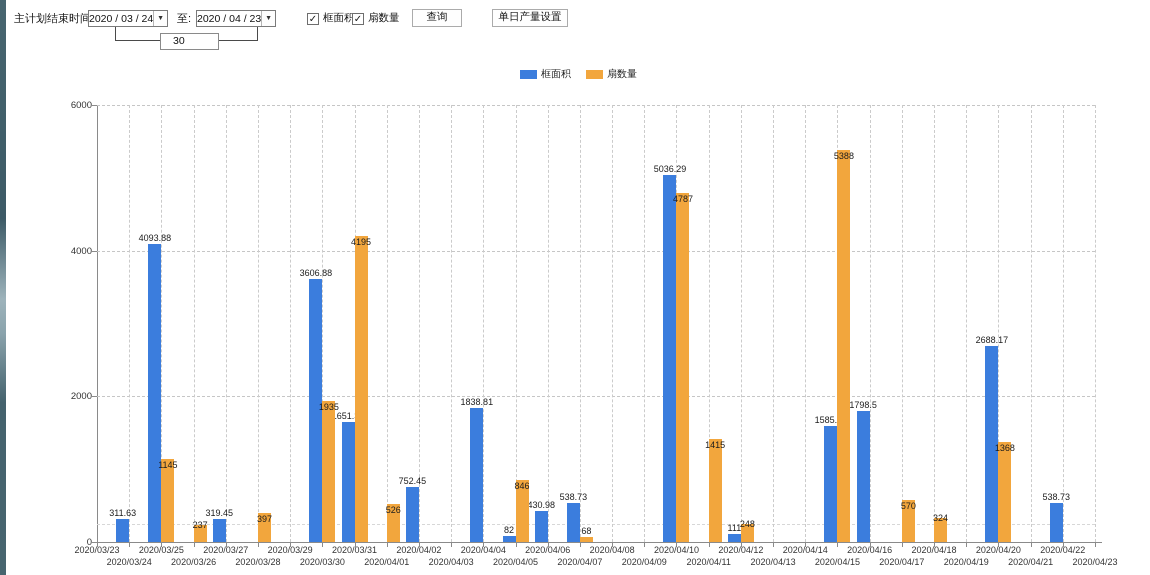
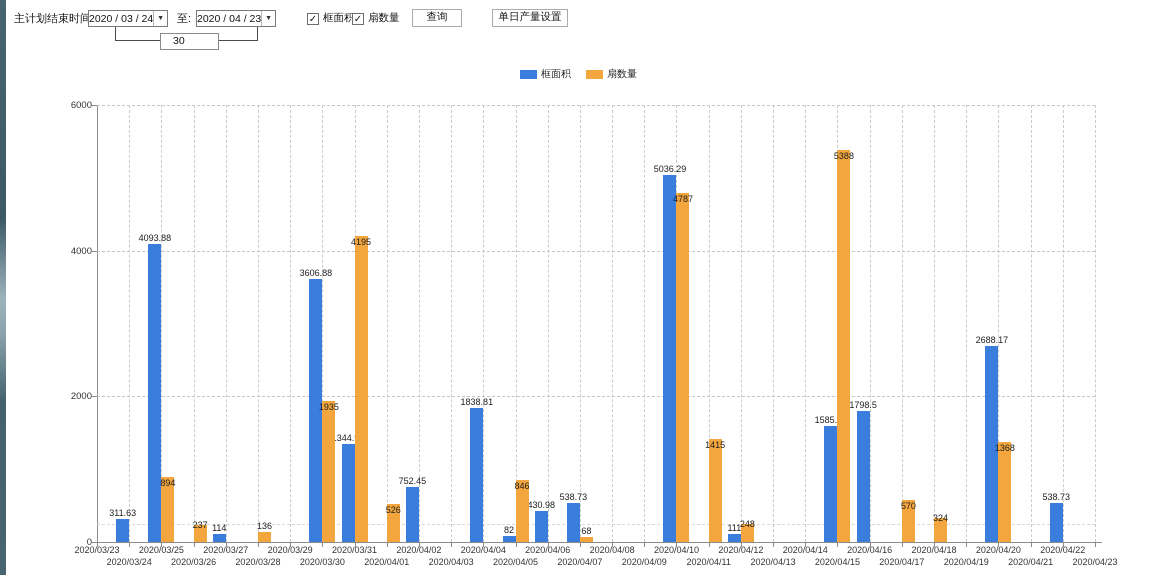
扇数量/2020/03/25: 1145 -> 894
框面积/2020/03/27: 319.45 -> 114
扇数量/2020/03/28: 397 -> 136
框面积/2020/03/31: 1651.36 -> 1344.95
